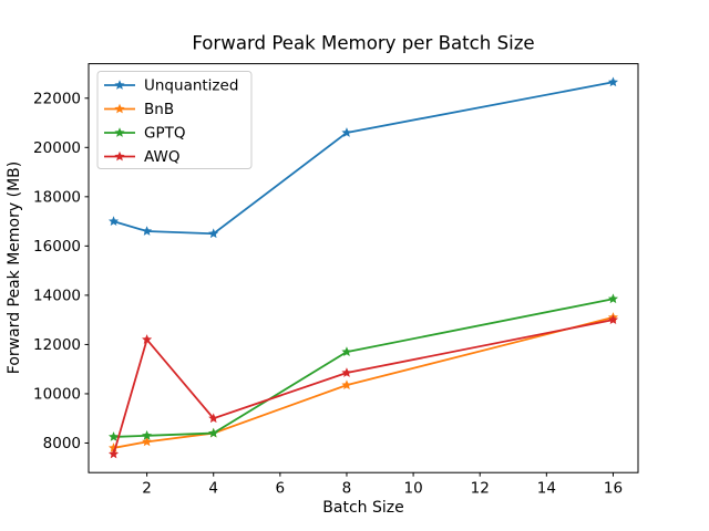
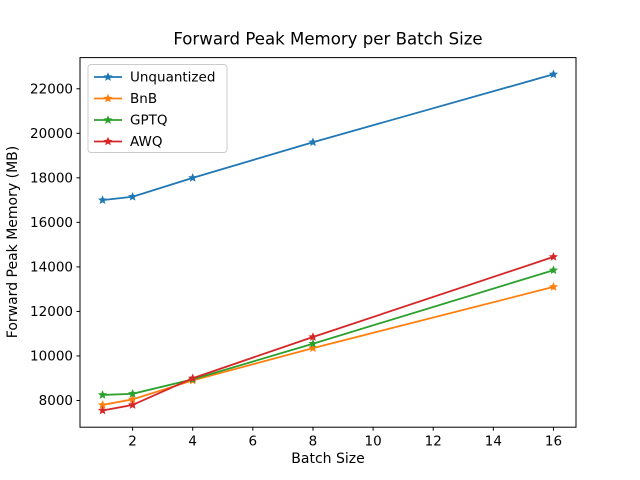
Unquantized/2: 16600 -> 17200
AWQ/2: 12200 -> 7800
Unquantized/4: 16500 -> 18000
BnB/4: 8400 -> 8900
GPTQ/4: 8400 -> 9000
Unquantized/8: 20600 -> 19600
GPTQ/8: 11700 -> 10600
AWQ/16: 13000 -> 14400
